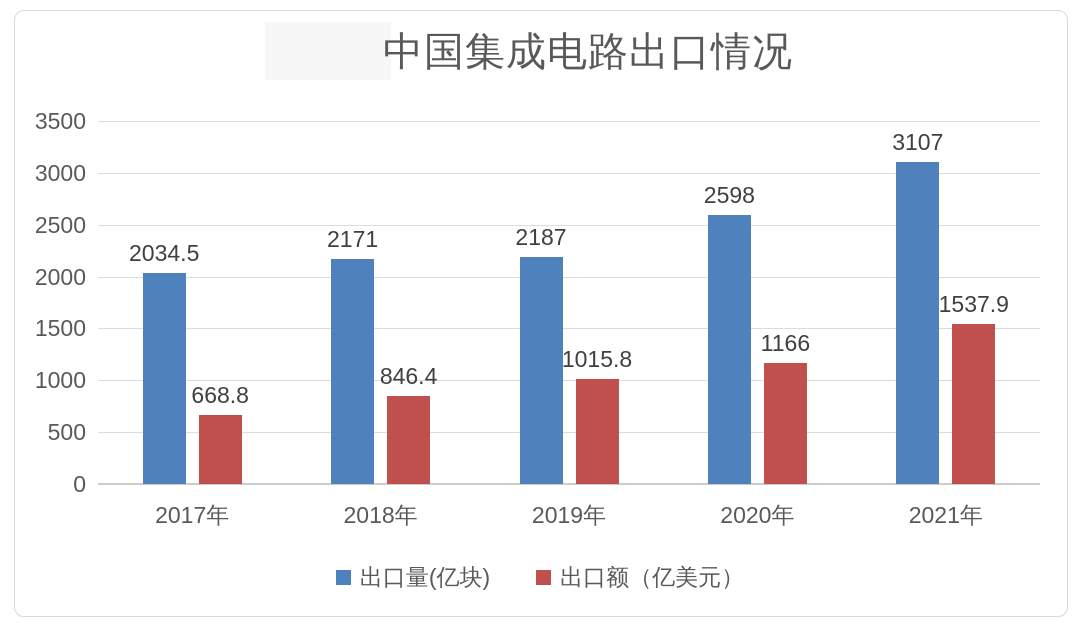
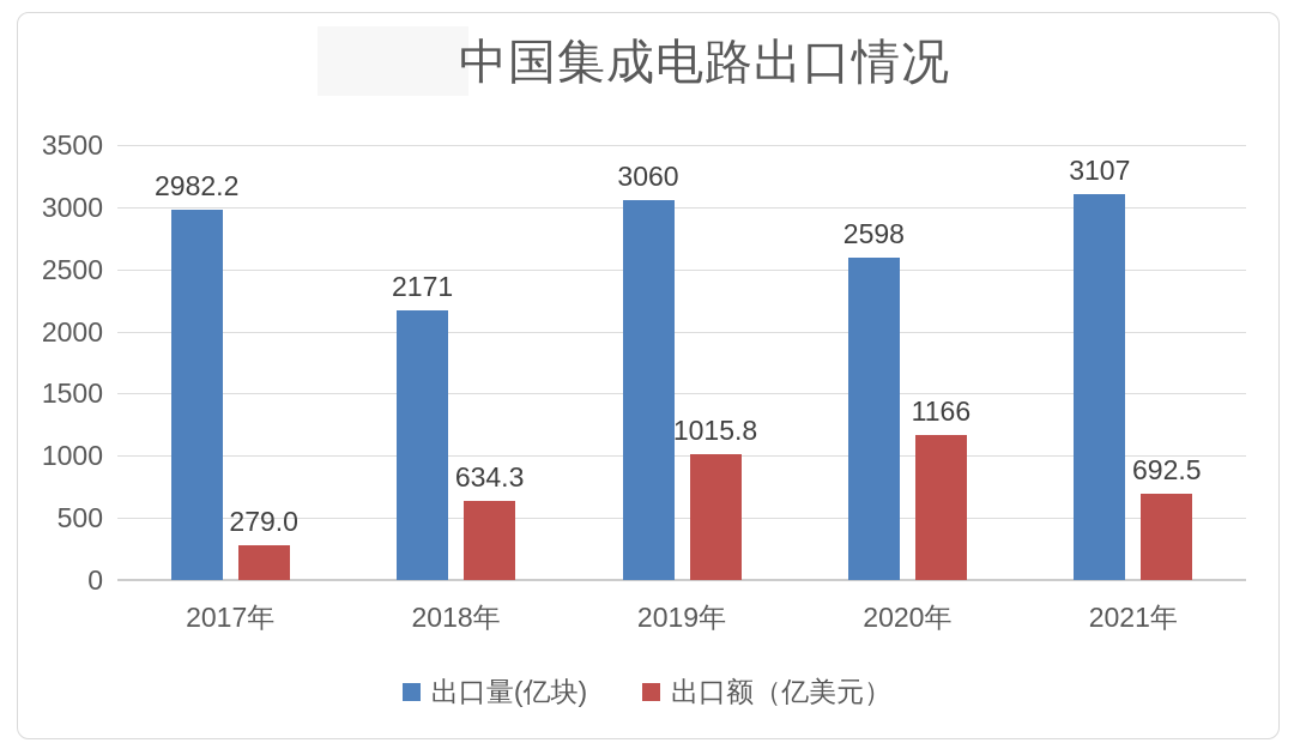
出口量(亿块)/2017年: 2034.5 -> 2982.2
出口额（亿美元）/2017年: 668.8 -> 279.0
出口额（亿美元）/2018年: 846.4 -> 634.3
出口量(亿块)/2019年: 2187 -> 3060
出口额（亿美元）/2021年: 1537.9 -> 692.5
